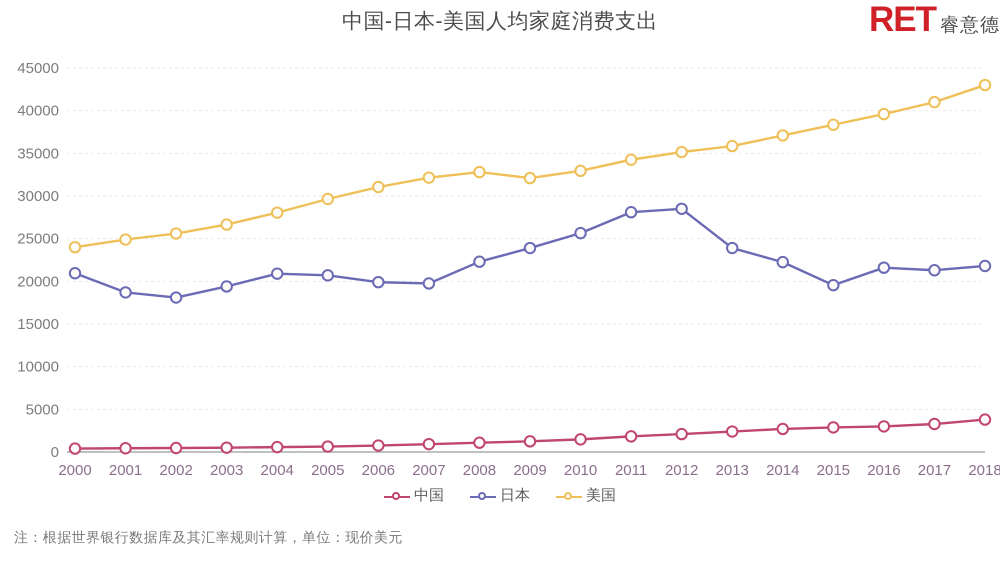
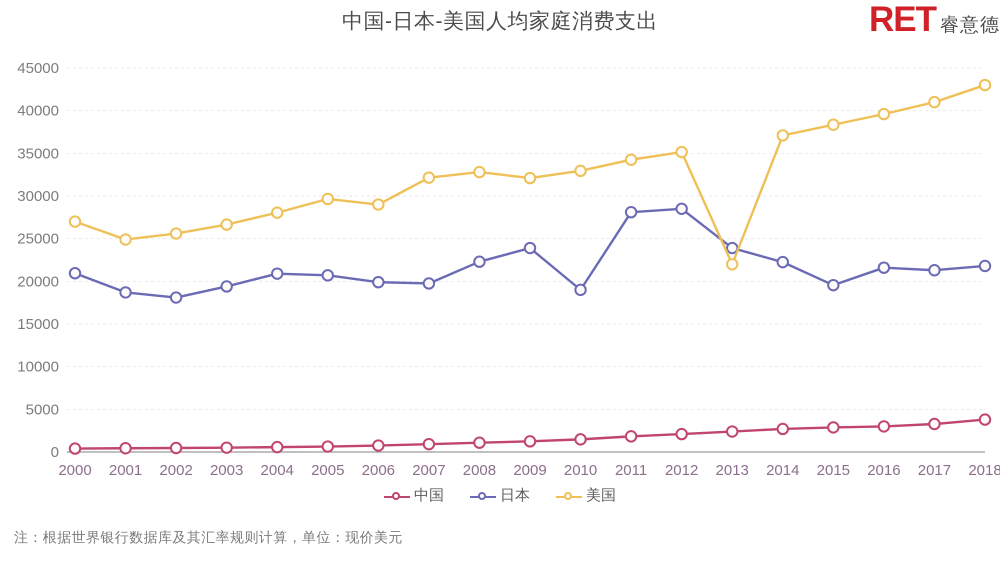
美国/2000: 24000 -> 27000
美国/2006: 31000 -> 29000
日本/2010: 26000 -> 19000
美国/2013: 36000 -> 22000
